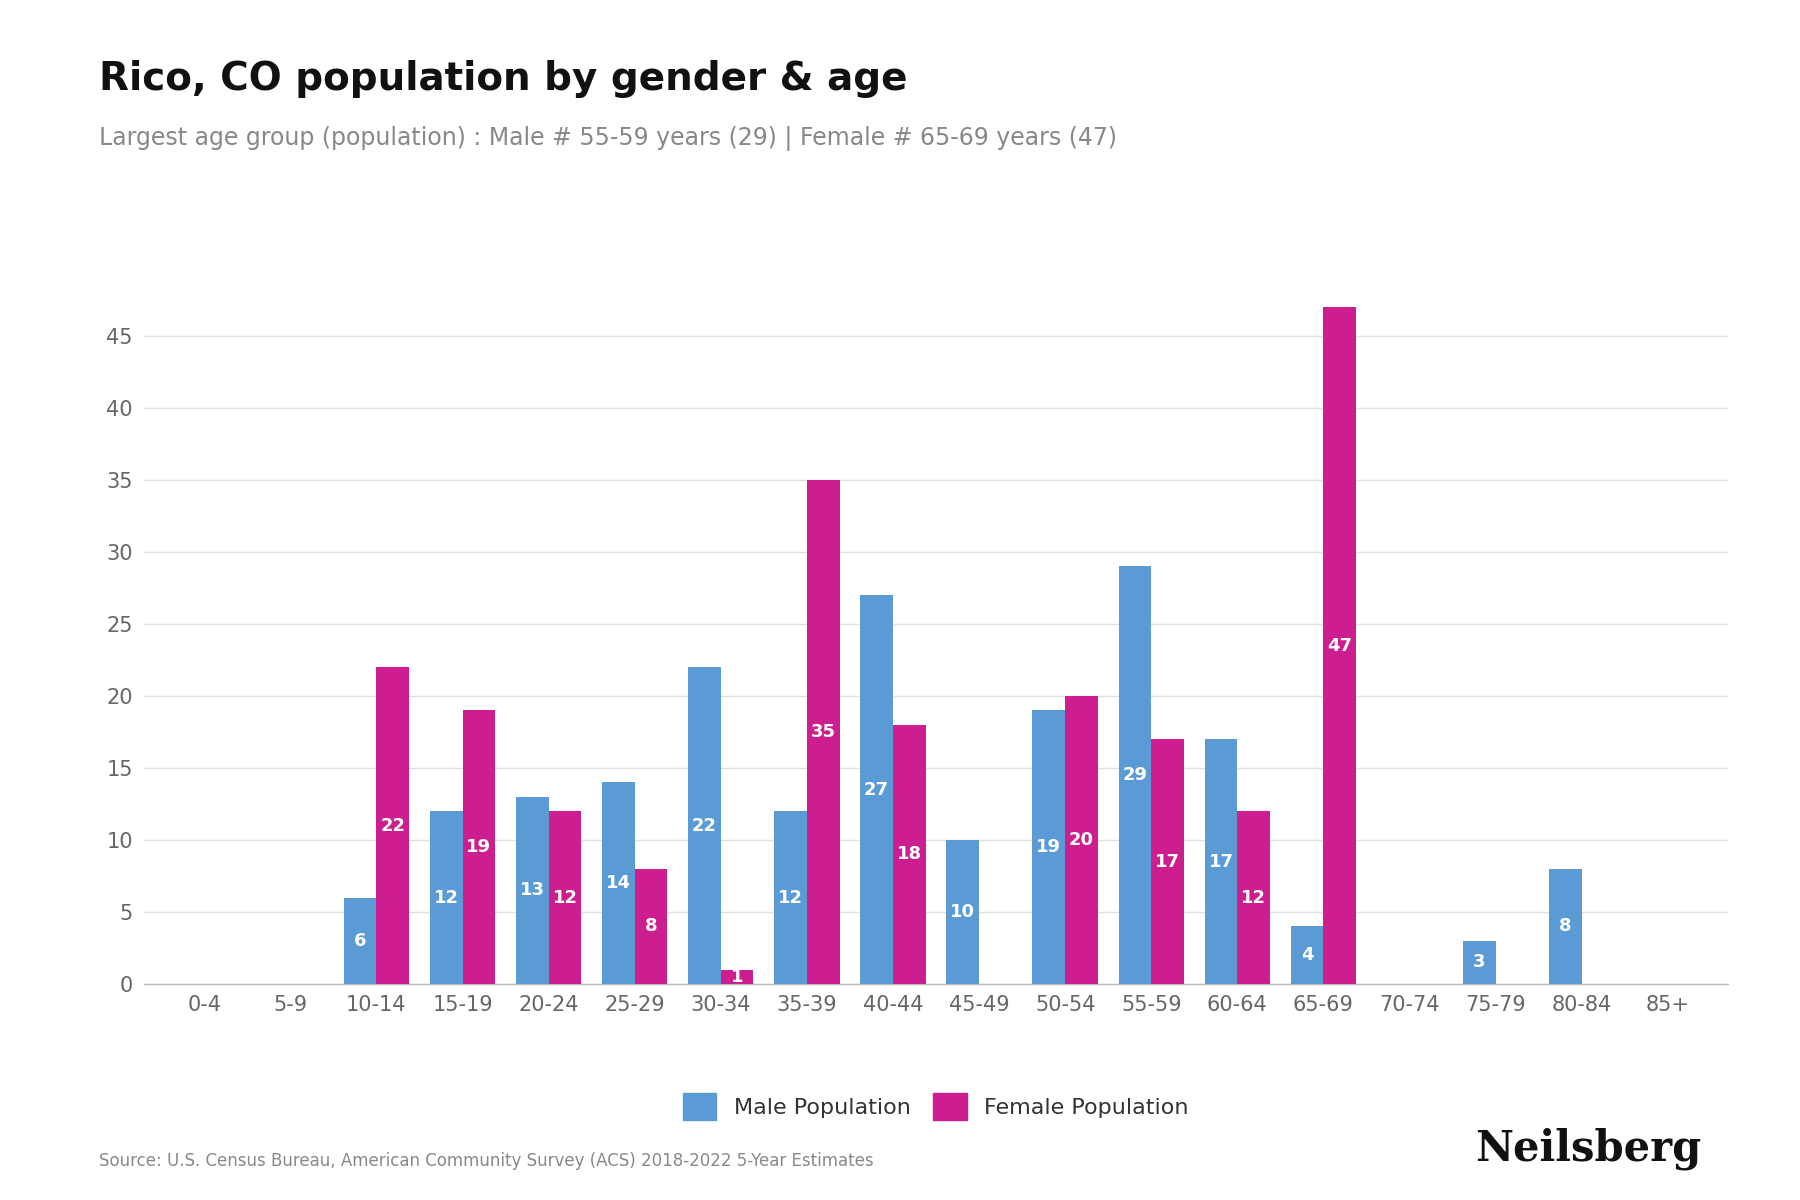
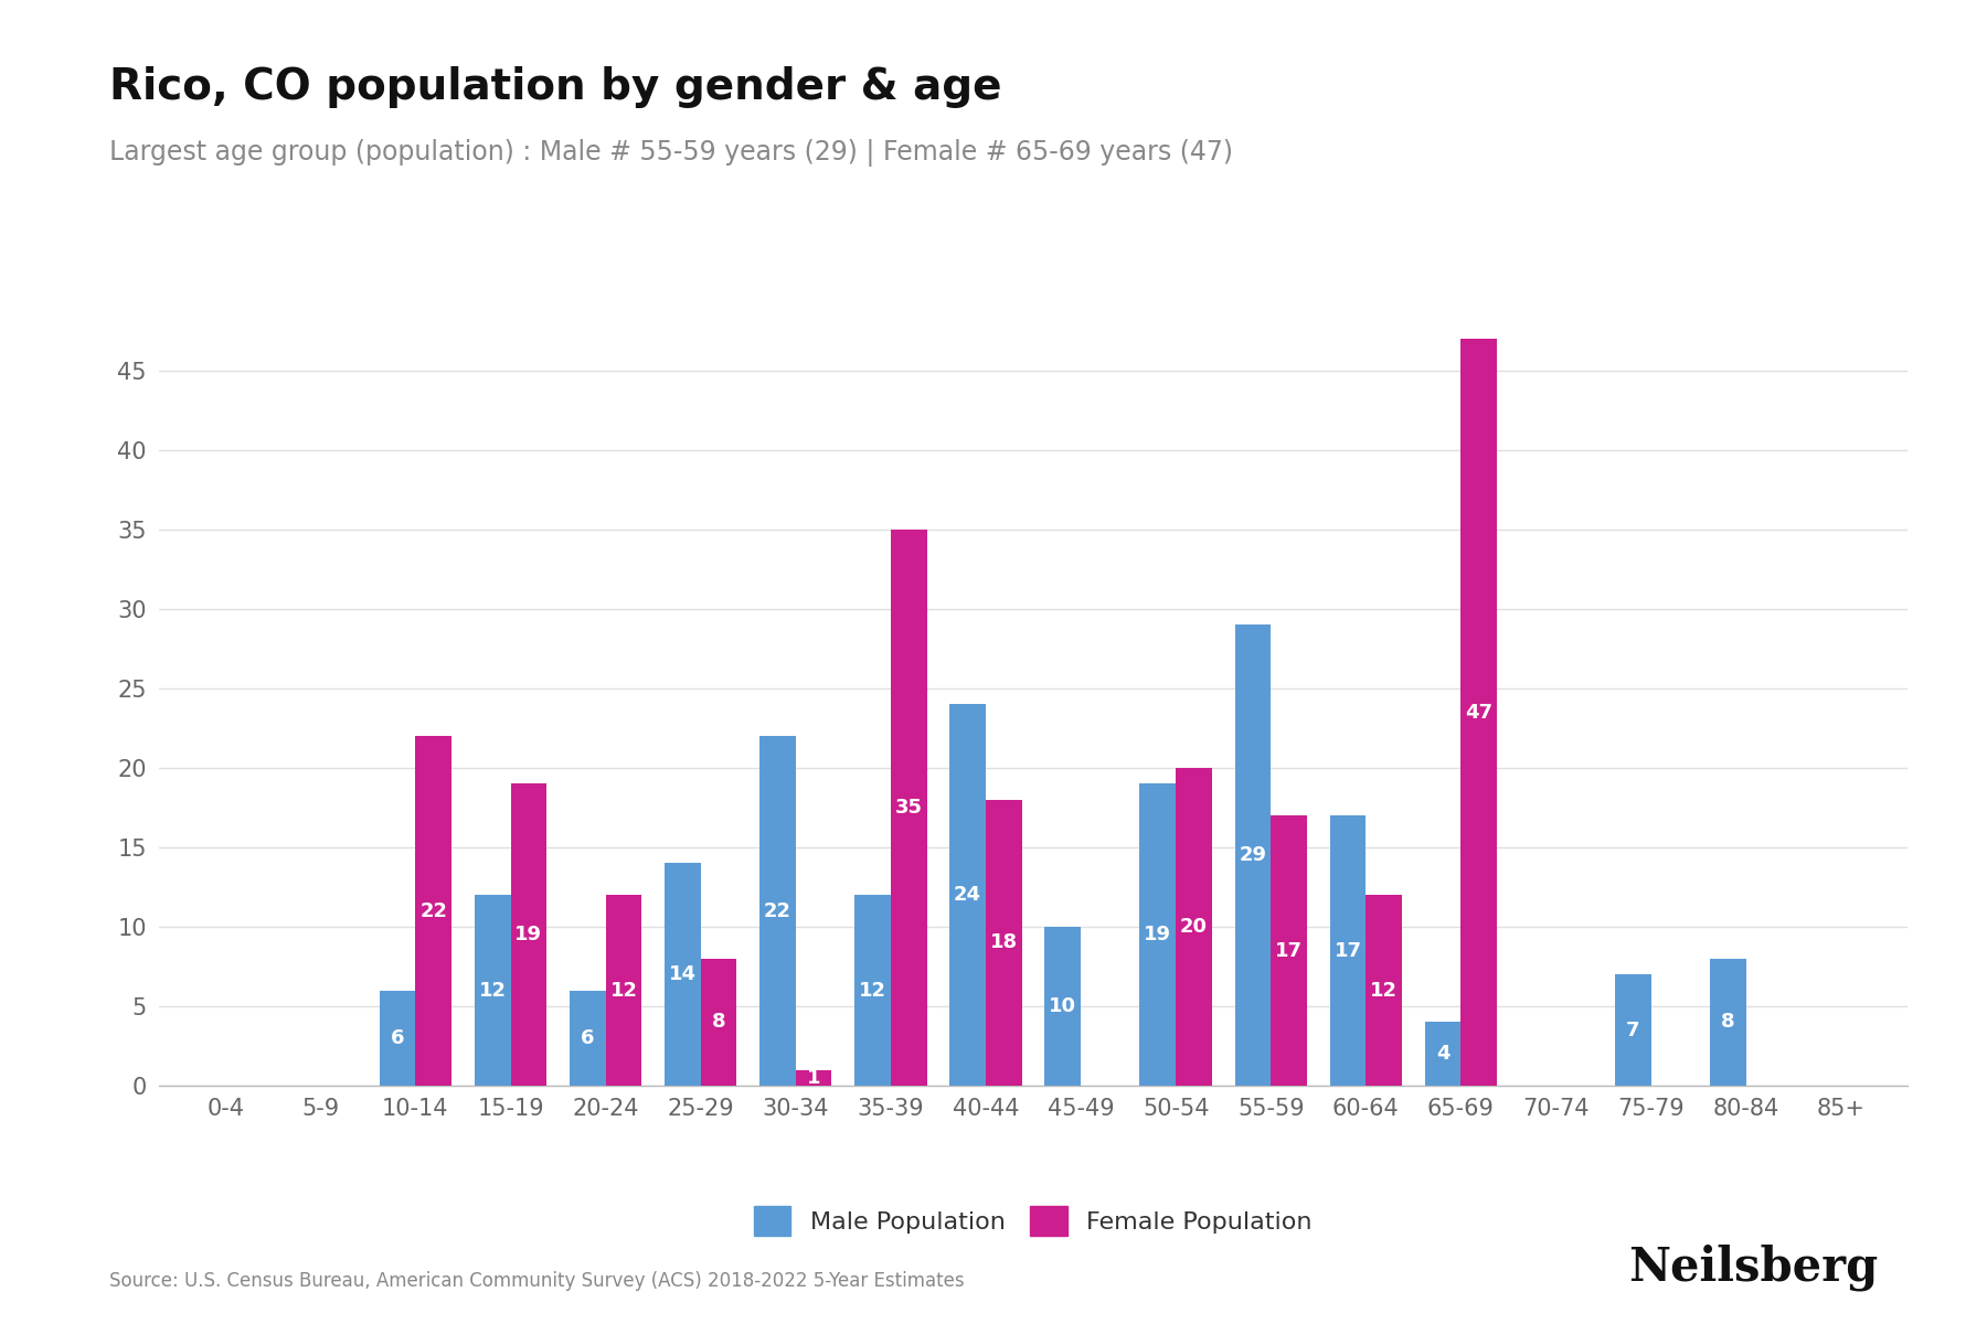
Male Population/20-24: 13 -> 6
Male Population/40-44: 27 -> 24
Male Population/75-79: 3 -> 7
